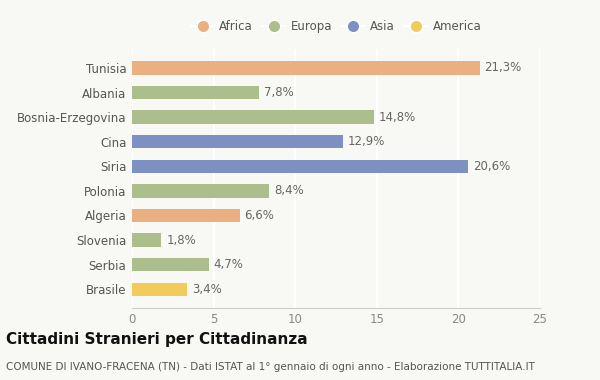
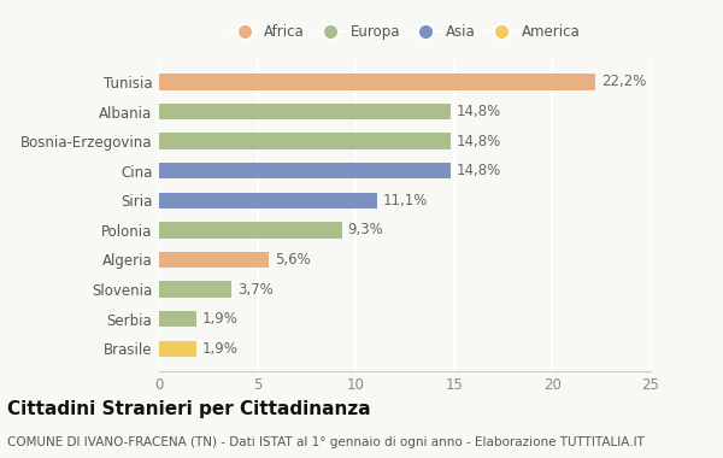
Tunisia: 21,3% -> 22,2%
Albania: 7,8% -> 14,8%
Cina: 12,9% -> 14,8%
Siria: 20,6% -> 11,1%
Polonia: 8,4% -> 9,3%
Algeria: 6,6% -> 5,6%
Slovenia: 1,8% -> 3,7%
Serbia: 4,7% -> 1,9%
Brasile: 3,4% -> 1,9%
